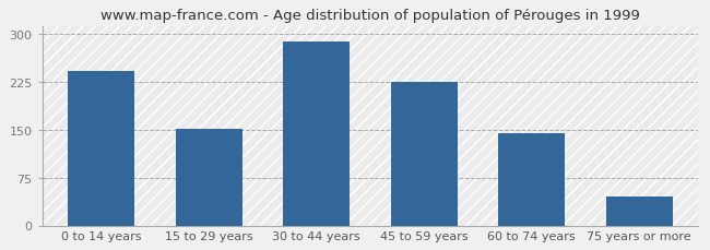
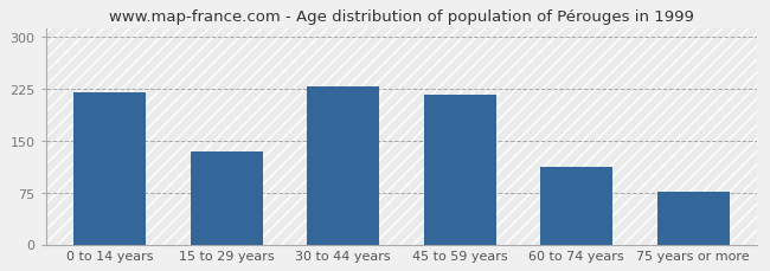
0 to 14 years: 242 -> 220
15 to 29 years: 152 -> 134
30 to 44 years: 288 -> 228
45 to 59 years: 226 -> 216
60 to 74 years: 145 -> 112
75 years or more: 46 -> 76
